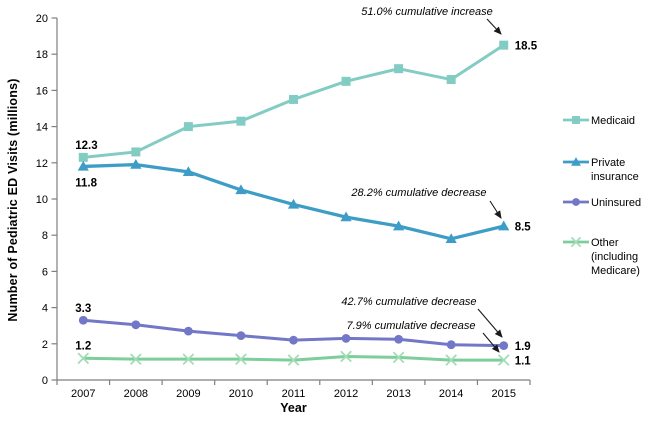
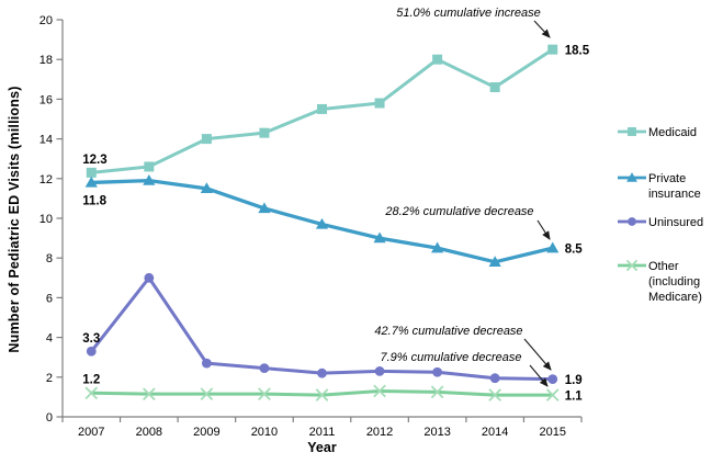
Uninsured/2008: 3.0 -> 7.0
Medicaid/2012: 16.5 -> 15.8
Medicaid/2013: 17.2 -> 18.0
